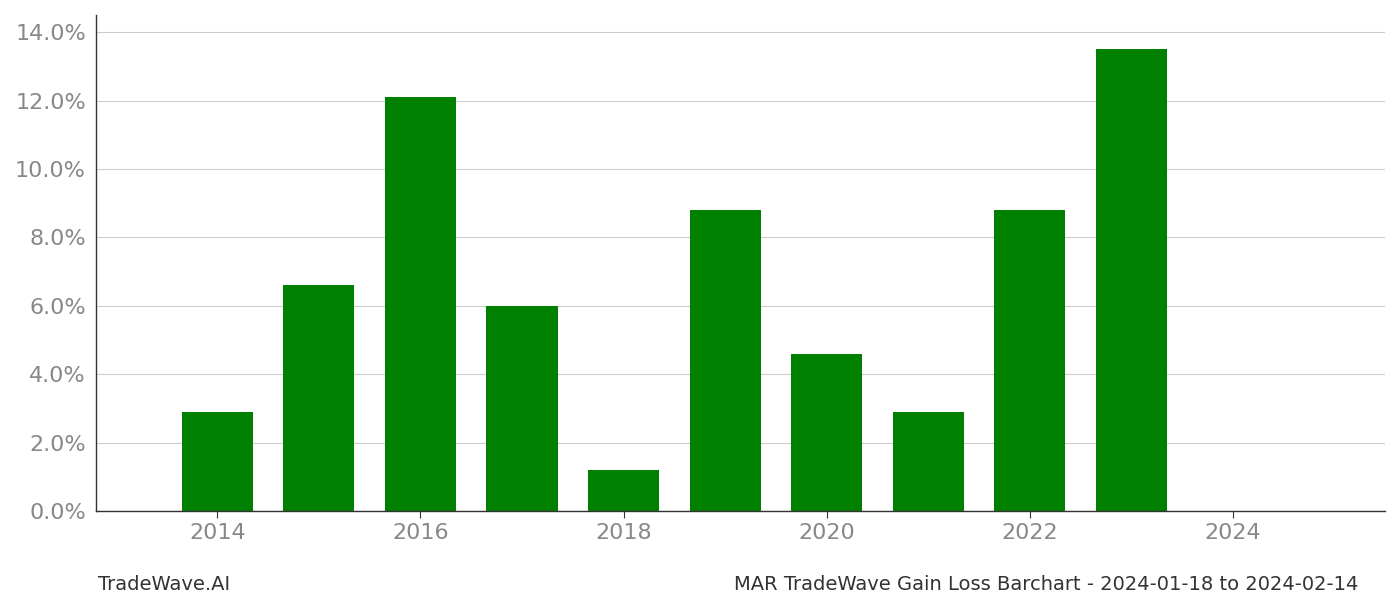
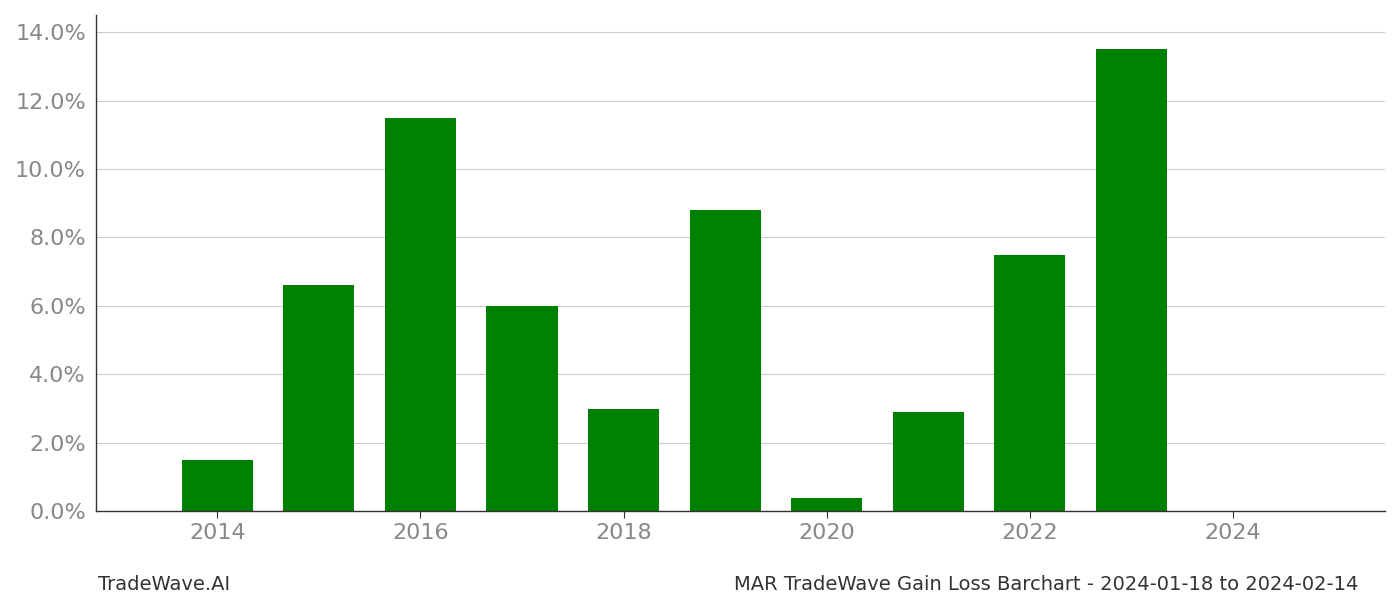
2014: 2.9% -> 1.5%
2016: 12.1% -> 11.5%
2018: 1.2% -> 3.0%
2020: 4.6% -> 0.4%
2022: 8.8% -> 7.5%
